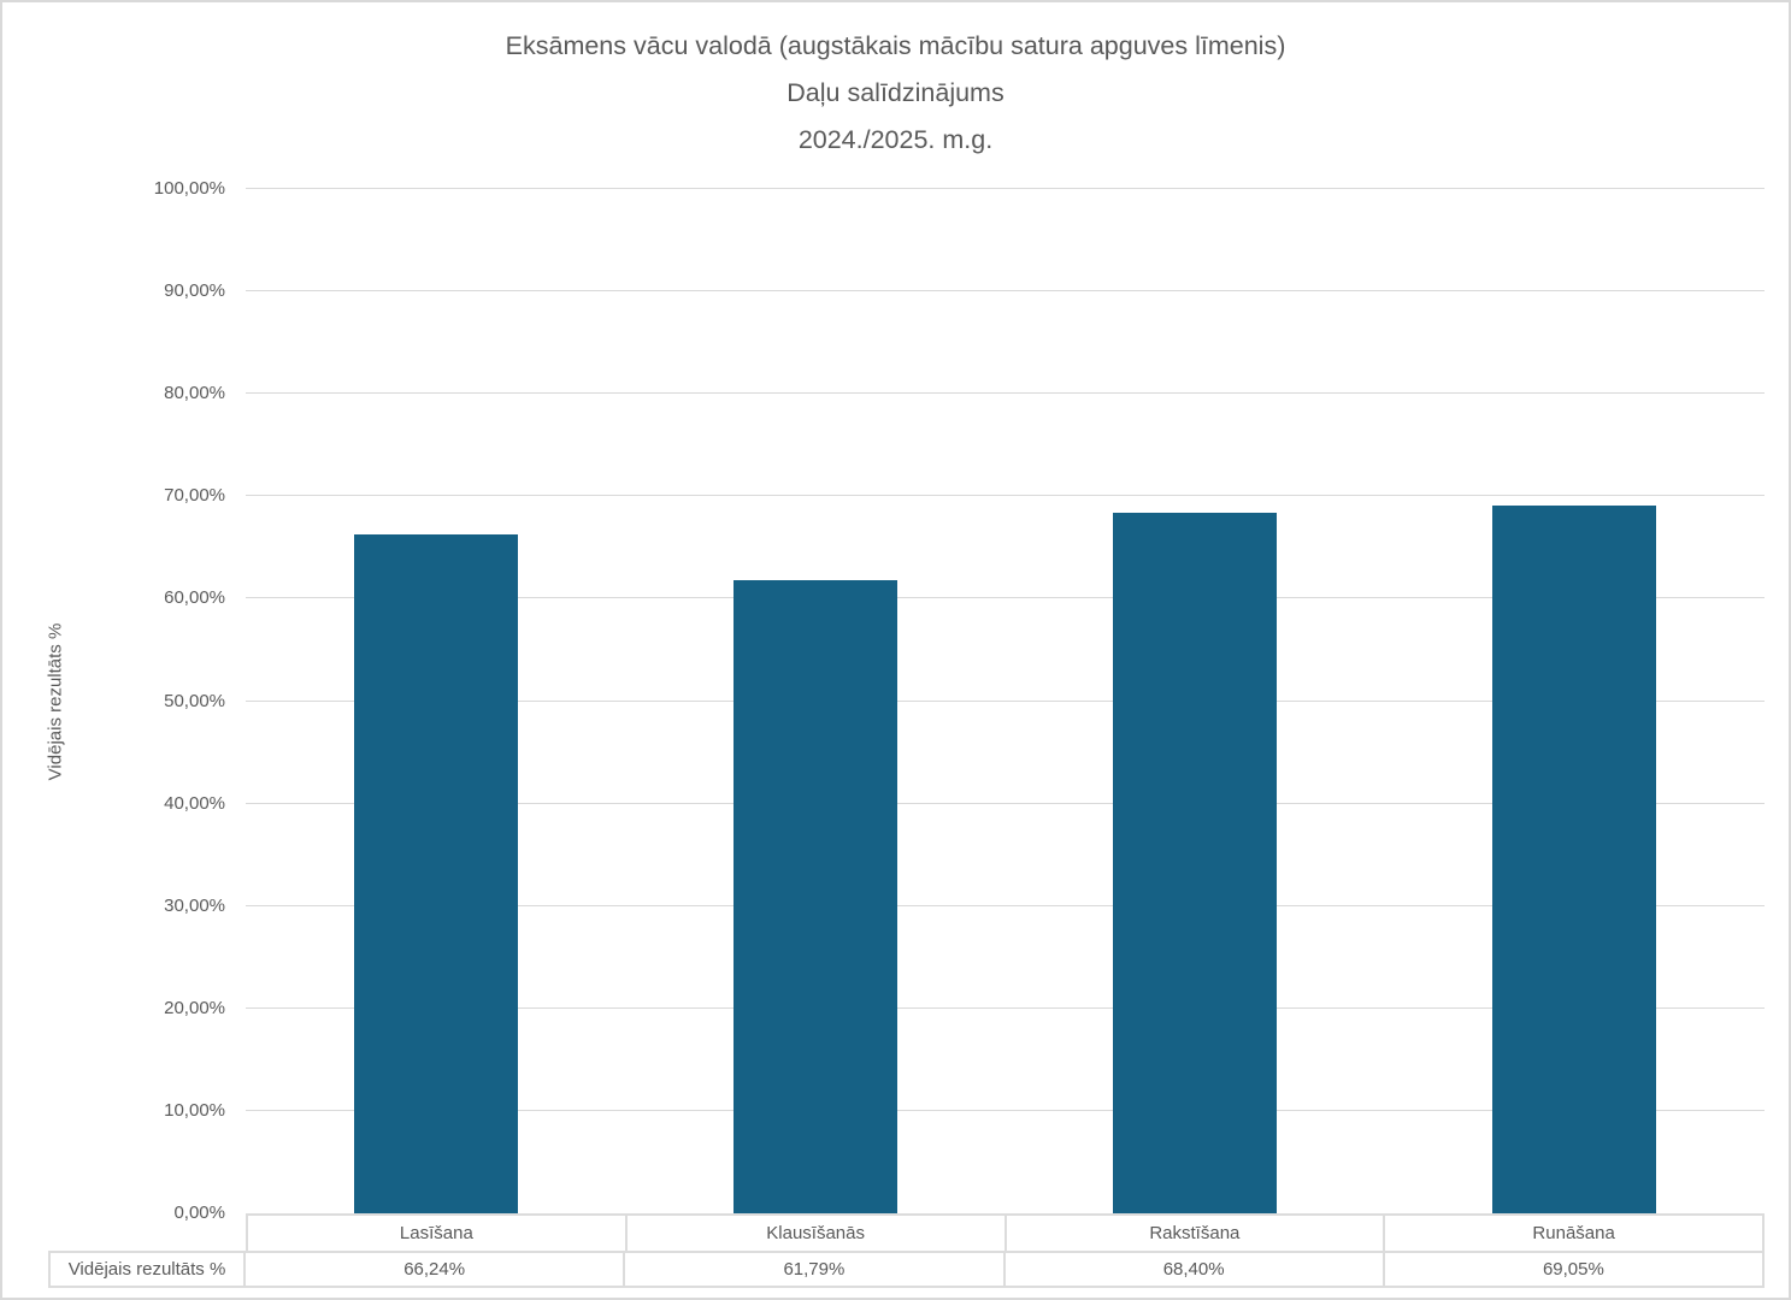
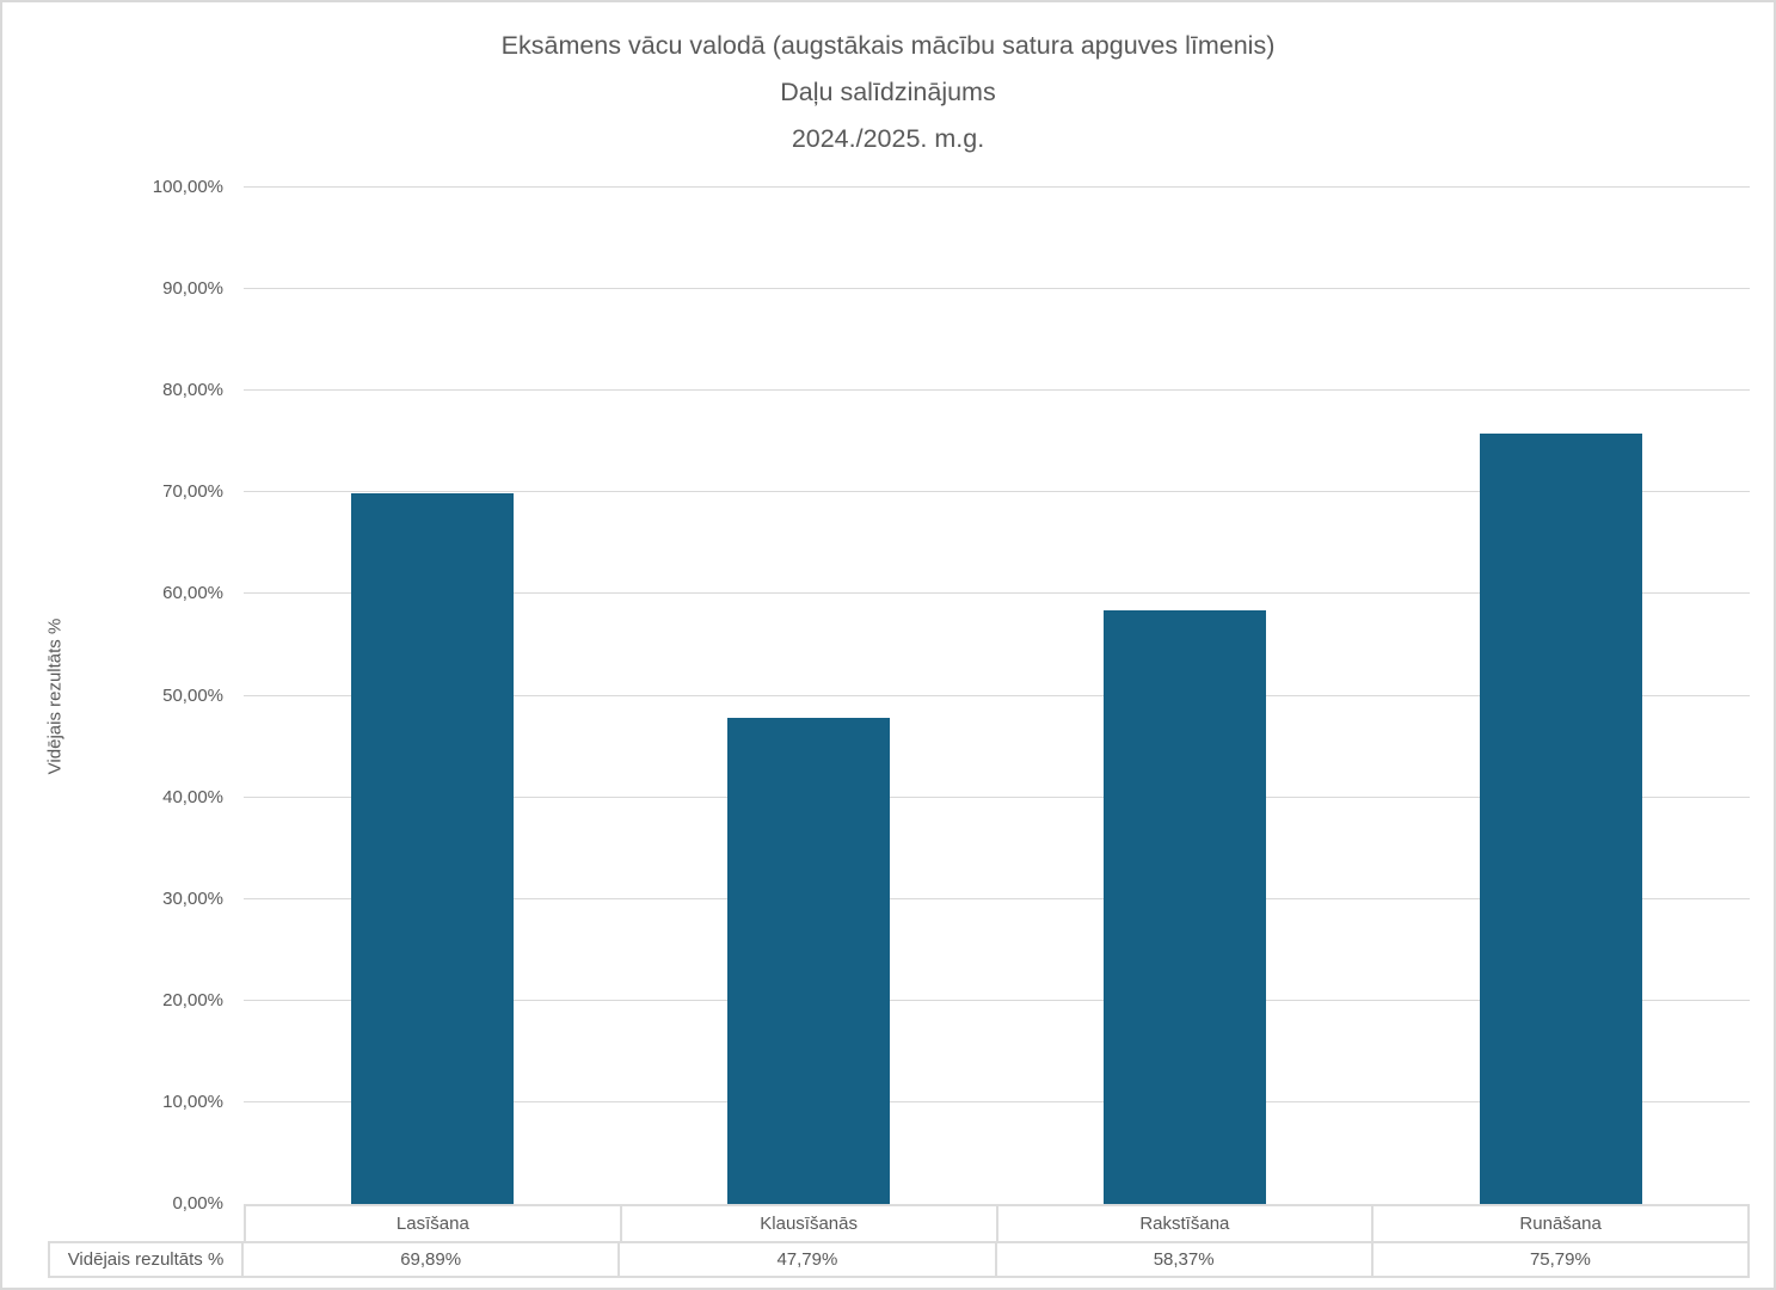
Lasīšana: 66,24% -> 69,89%
Klausīšanās: 61,79% -> 47,79%
Rakstīšana: 68,40% -> 58,37%
Runāšana: 69,05% -> 75,79%
